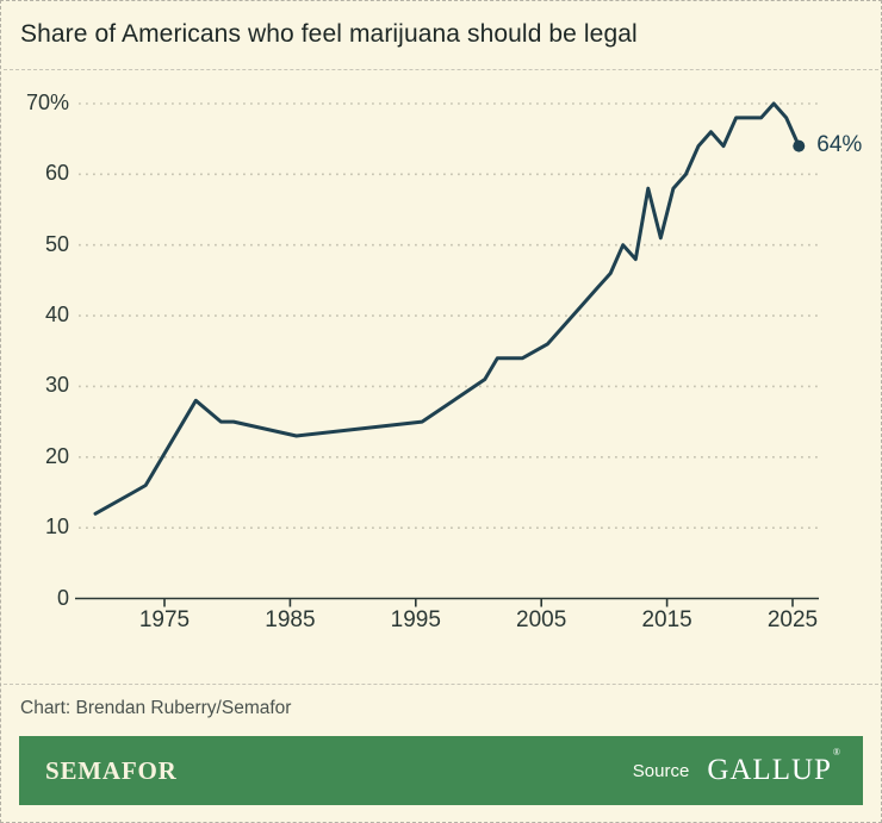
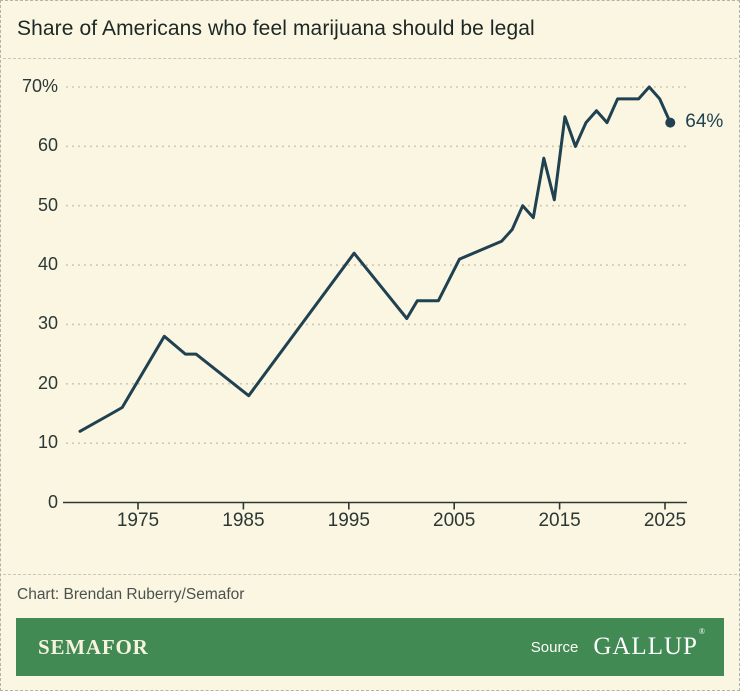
1985: 23% -> 18%
1995: 25% -> 42%
2005: 36% -> 41%
2015: 58% -> 65%
